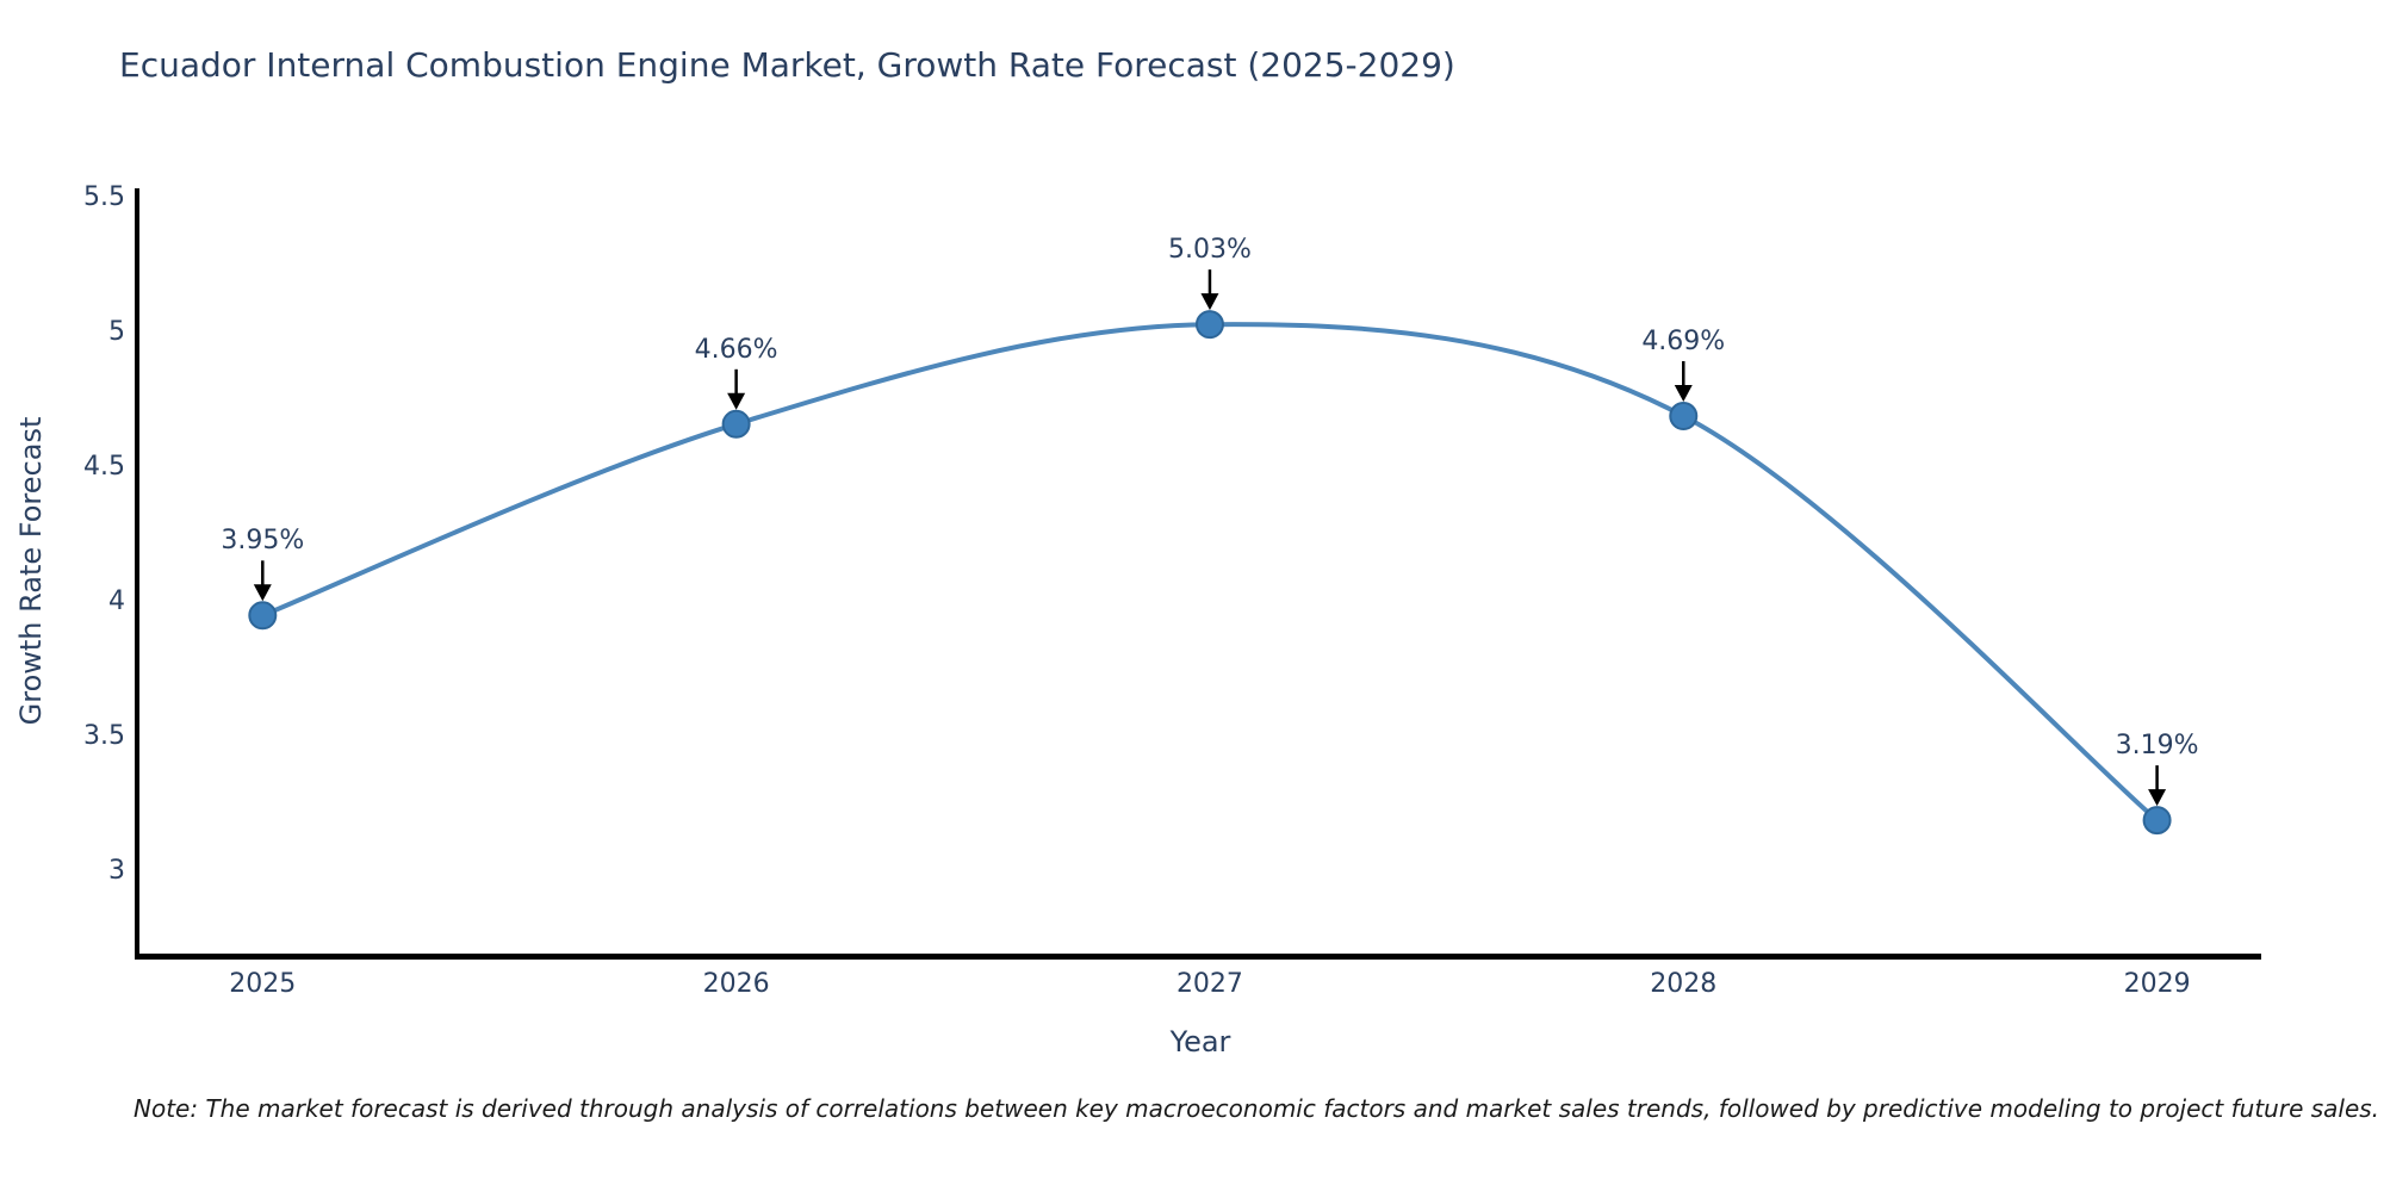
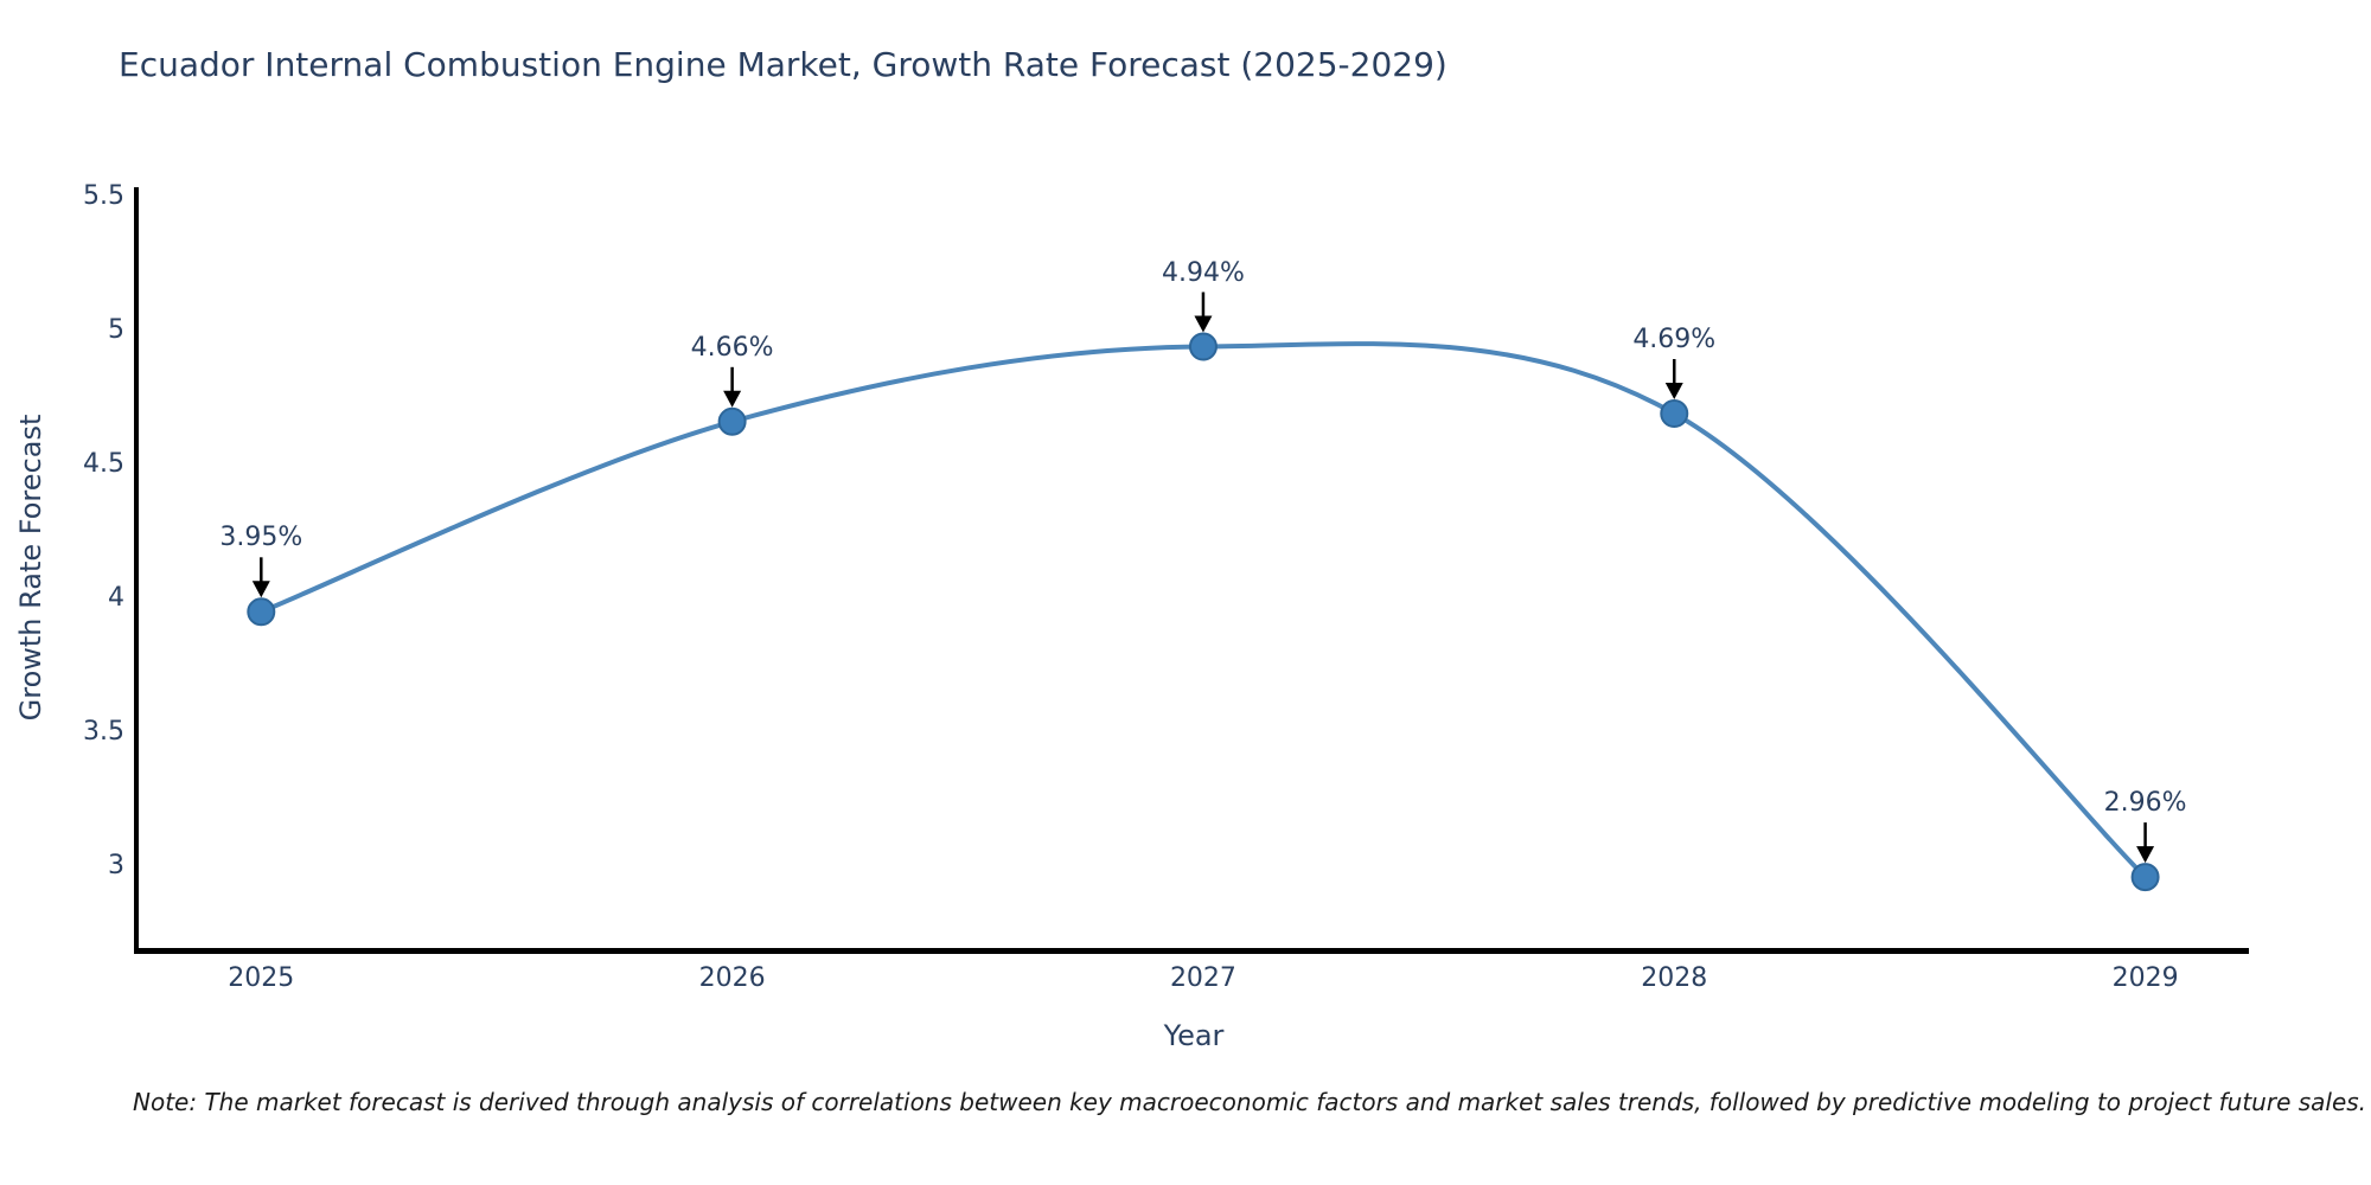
2027: 5.03% -> 4.94%
2029: 3.19% -> 2.96%
